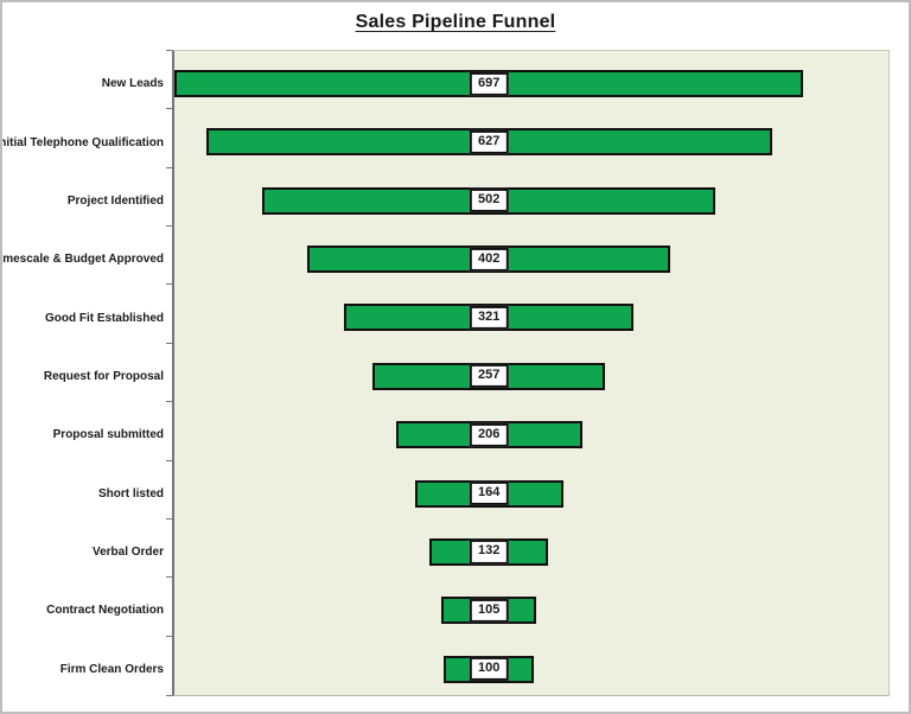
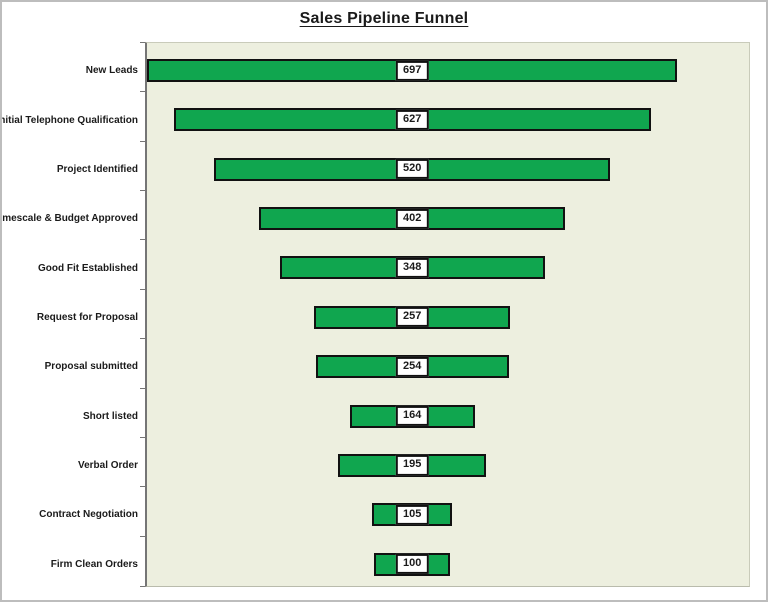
Project Identified: 502 -> 520
Good Fit Established: 321 -> 348
Proposal submitted: 206 -> 254
Verbal Order: 132 -> 195
